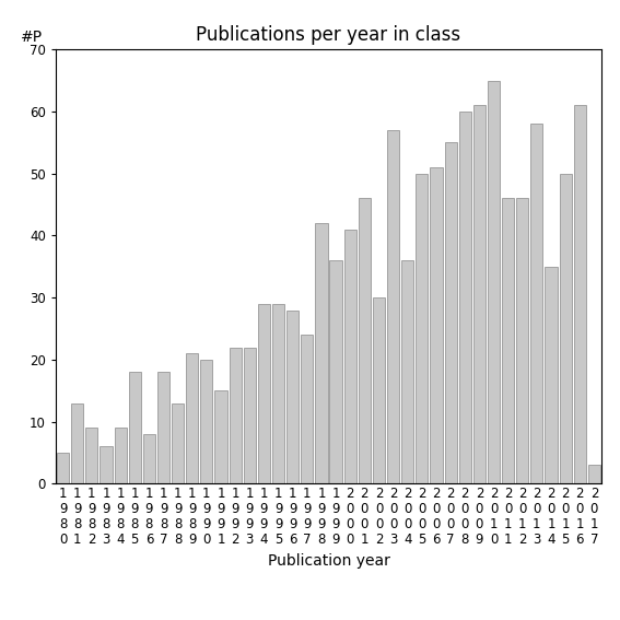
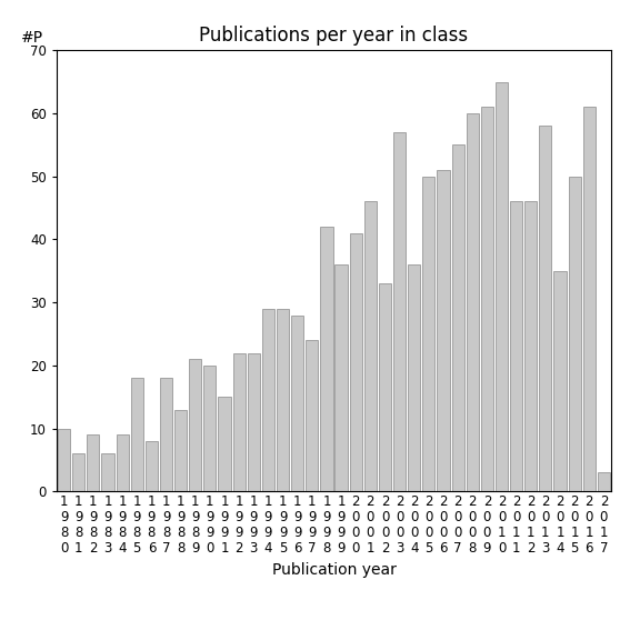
1 9 8 0: 5 -> 10
1 9 8 1: 13 -> 6
2 0 0 2: 30 -> 33
